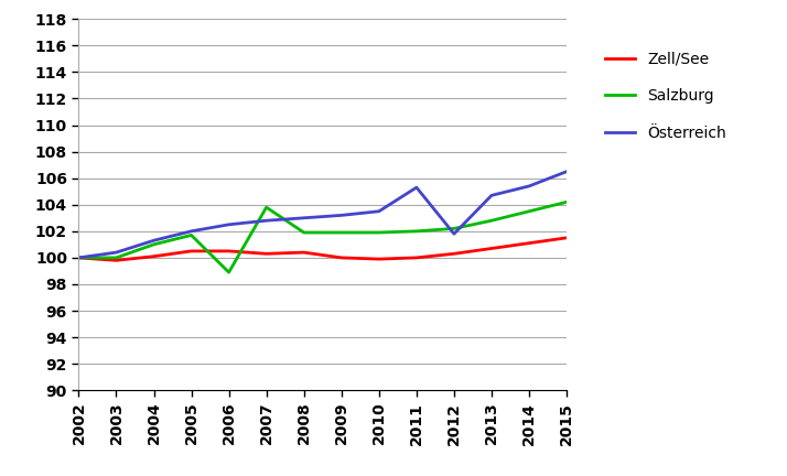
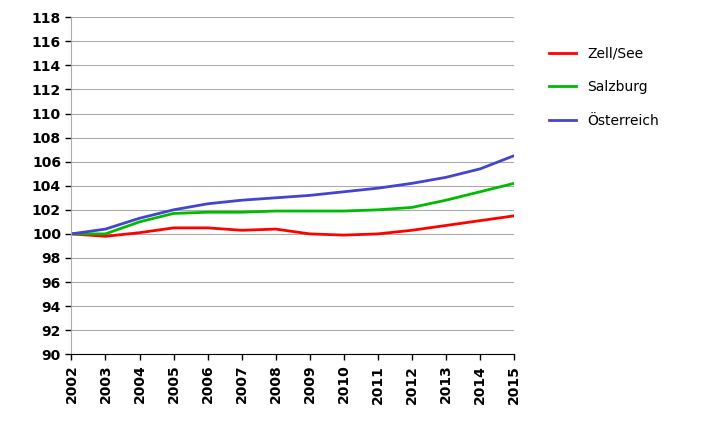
Salzburg/2006: 98.9 -> 101.8
Salzburg/2007: 103.8 -> 101.8
Österreich/2011: 105.3 -> 103.8
Österreich/2012: 101.8 -> 104.2
